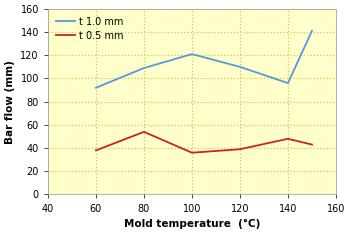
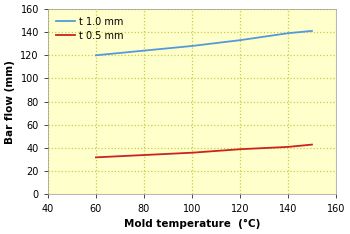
t 1.0 mm/60: 92 -> 120
t 0.5 mm/60: 38 -> 32
t 1.0 mm/80: 109 -> 124
t 0.5 mm/80: 54 -> 34
t 1.0 mm/100: 121 -> 128
t 1.0 mm/120: 110 -> 133
t 1.0 mm/140: 96 -> 139
t 0.5 mm/140: 48 -> 41
